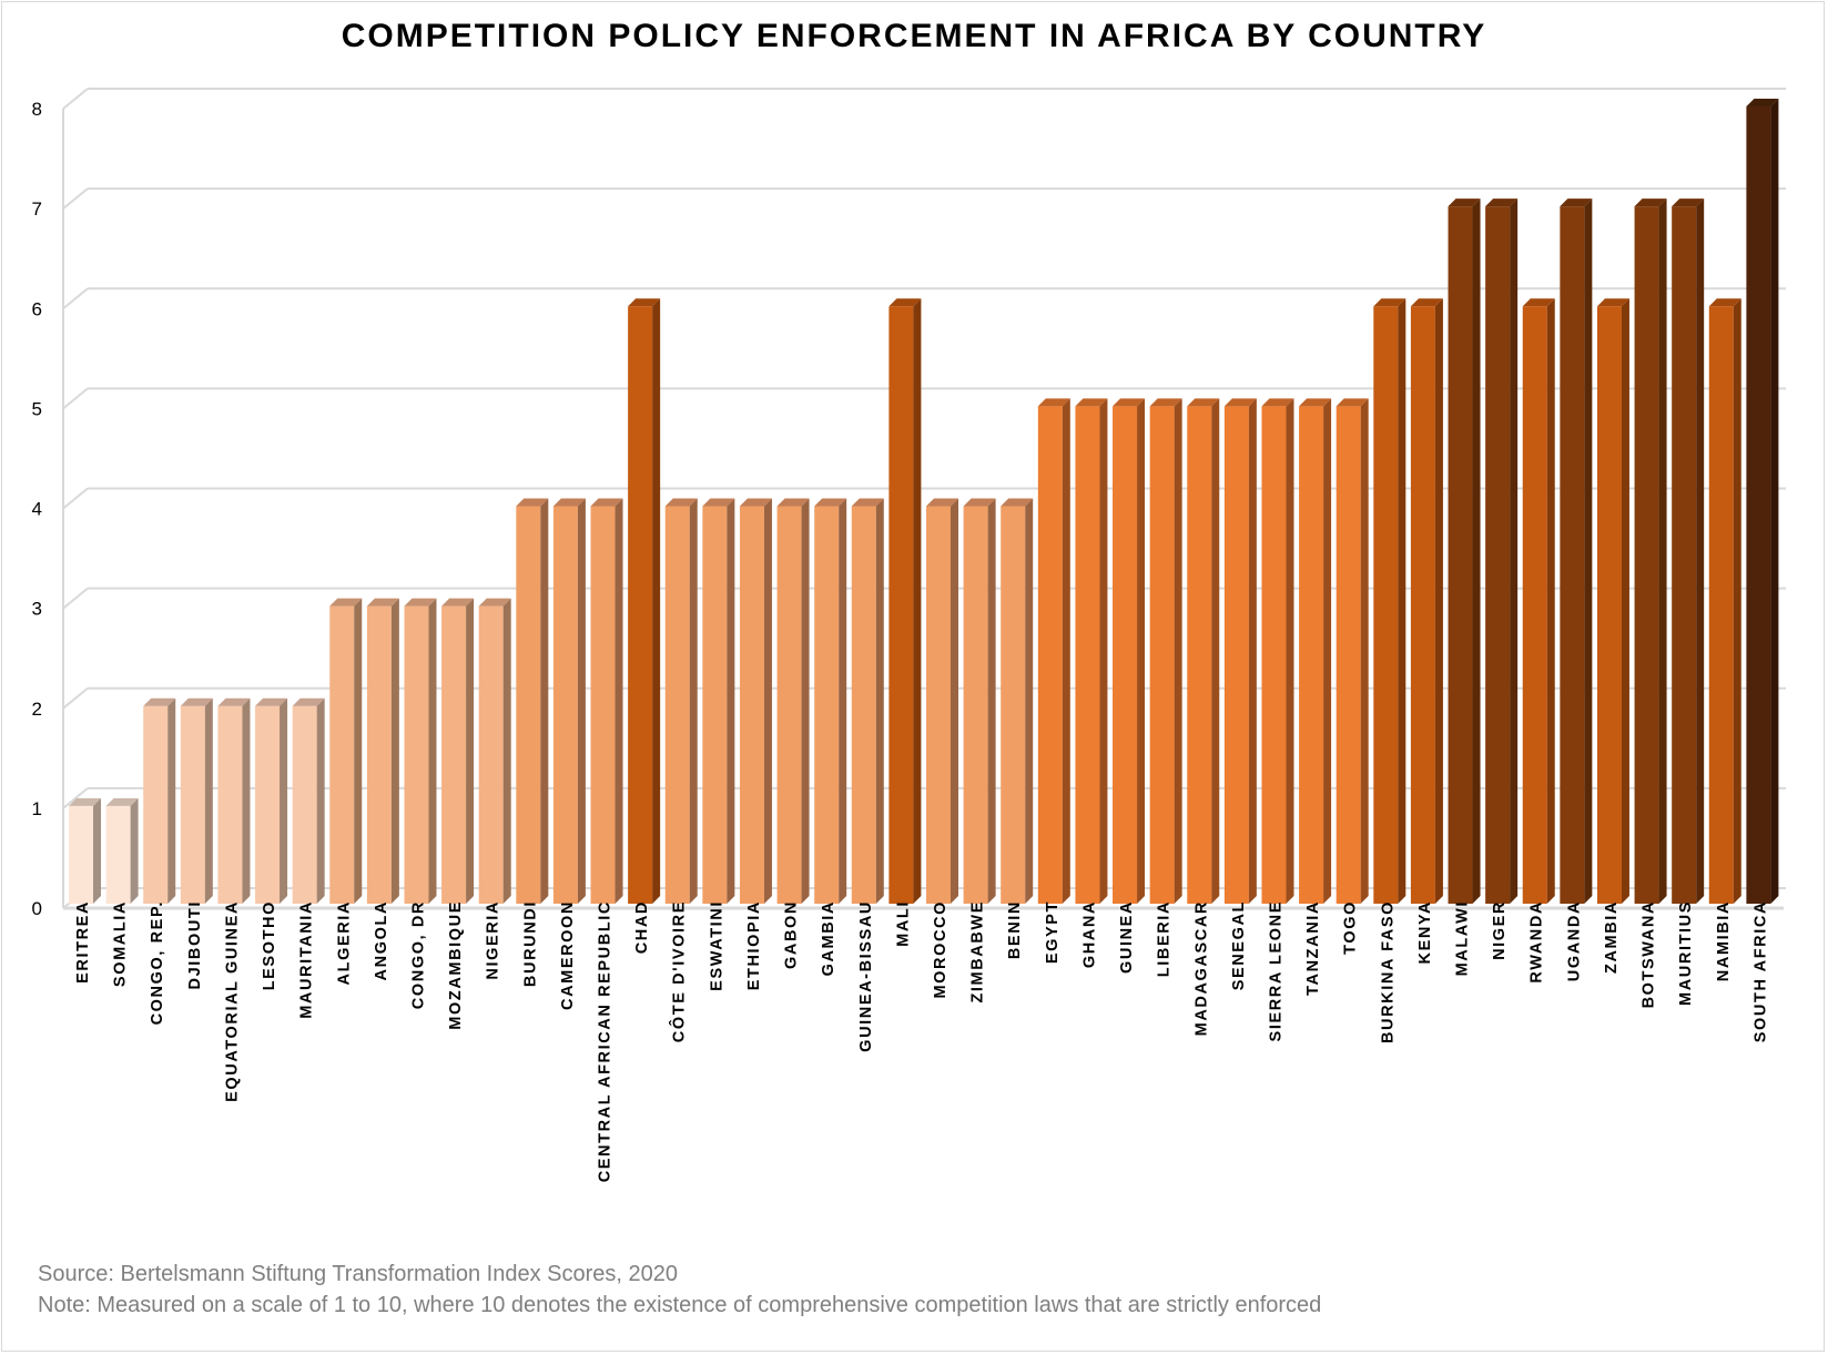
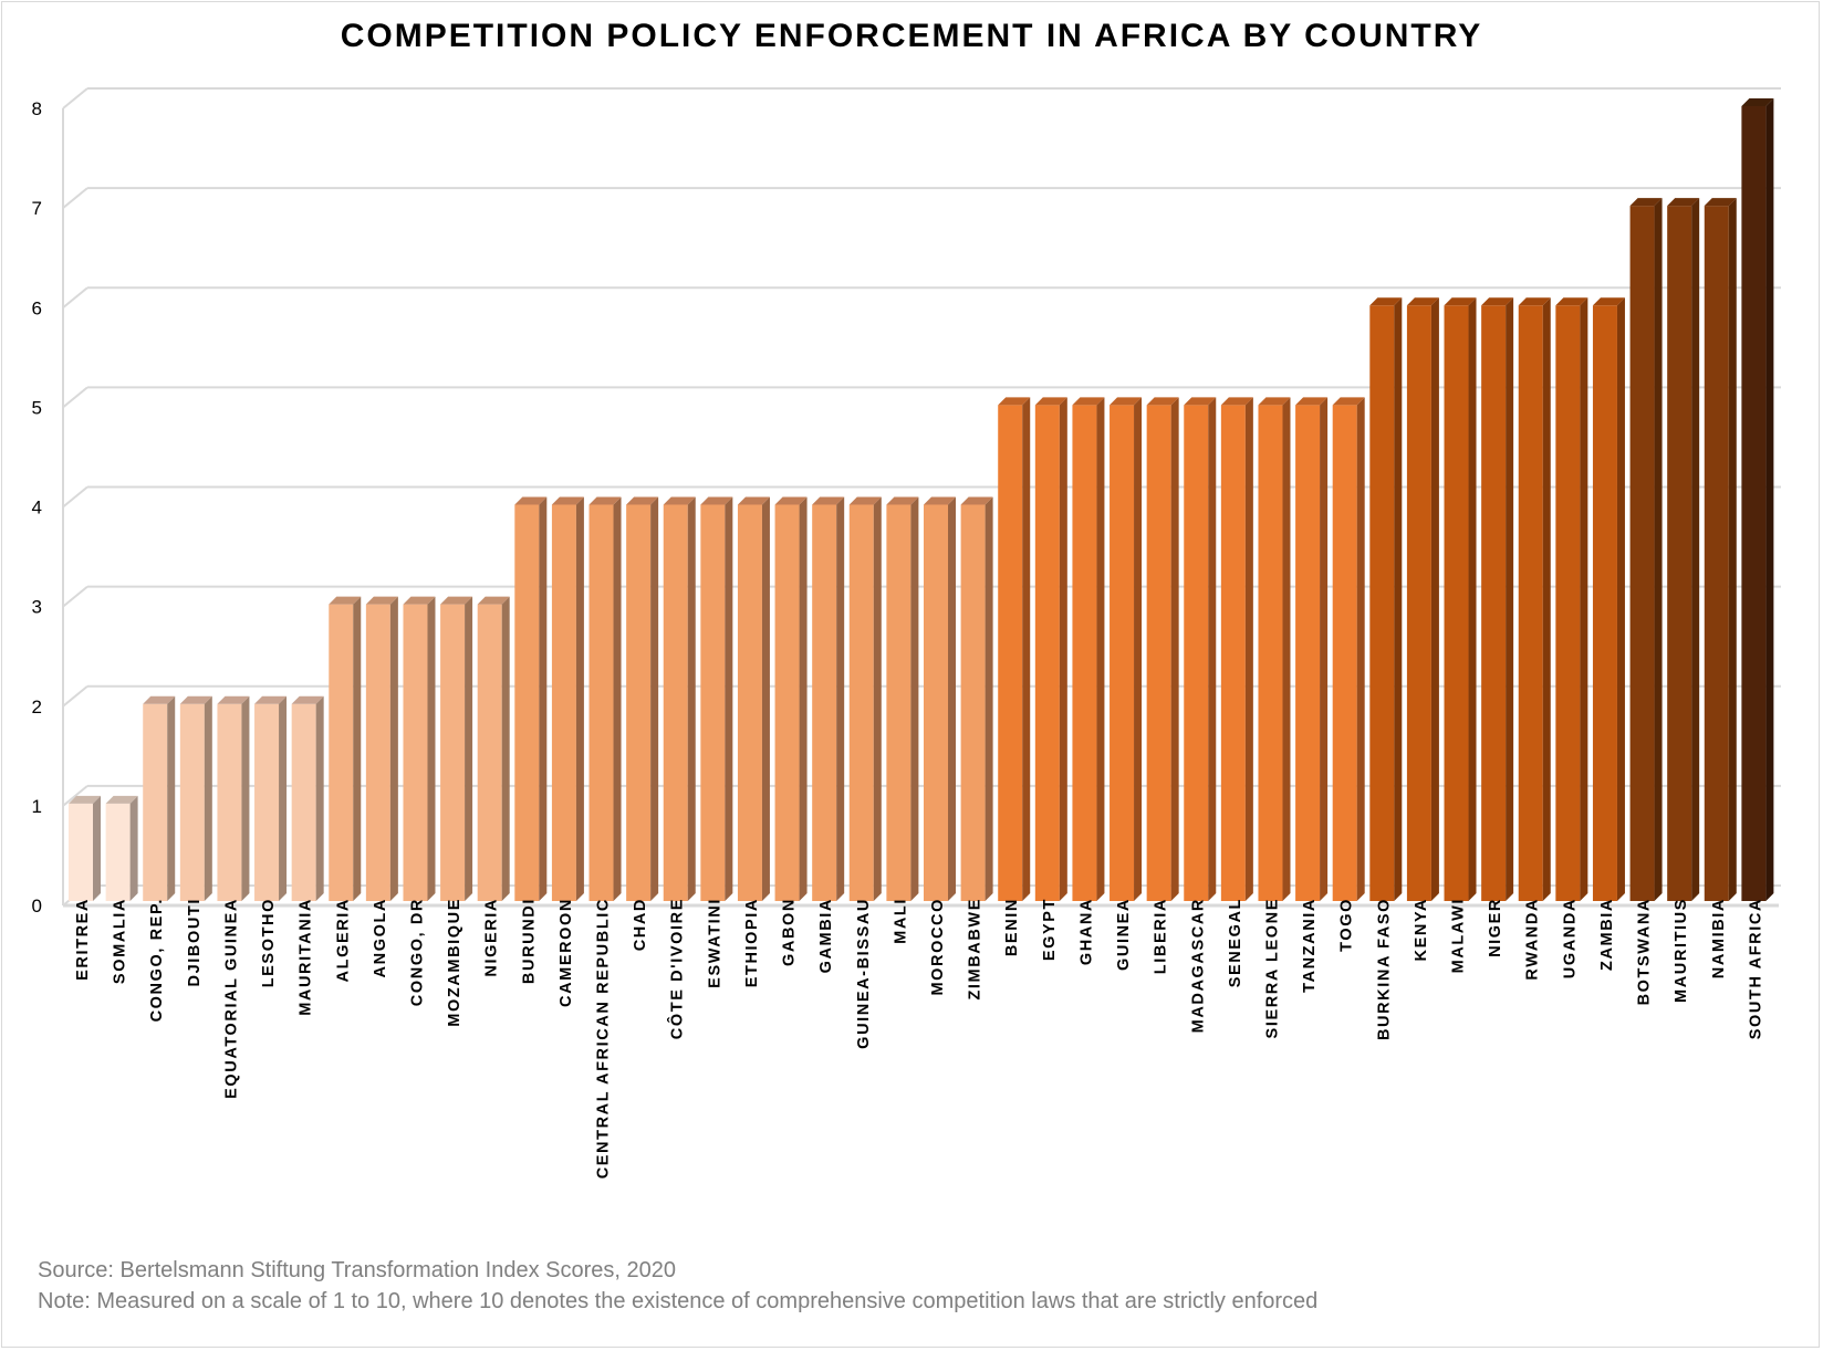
CHAD: 6 -> 4
MALI: 6 -> 4
BENIN: 4 -> 5
MALAWI: 7 -> 6
NIGER: 7 -> 6
UGANDA: 7 -> 6
NAMIBIA: 6 -> 7
